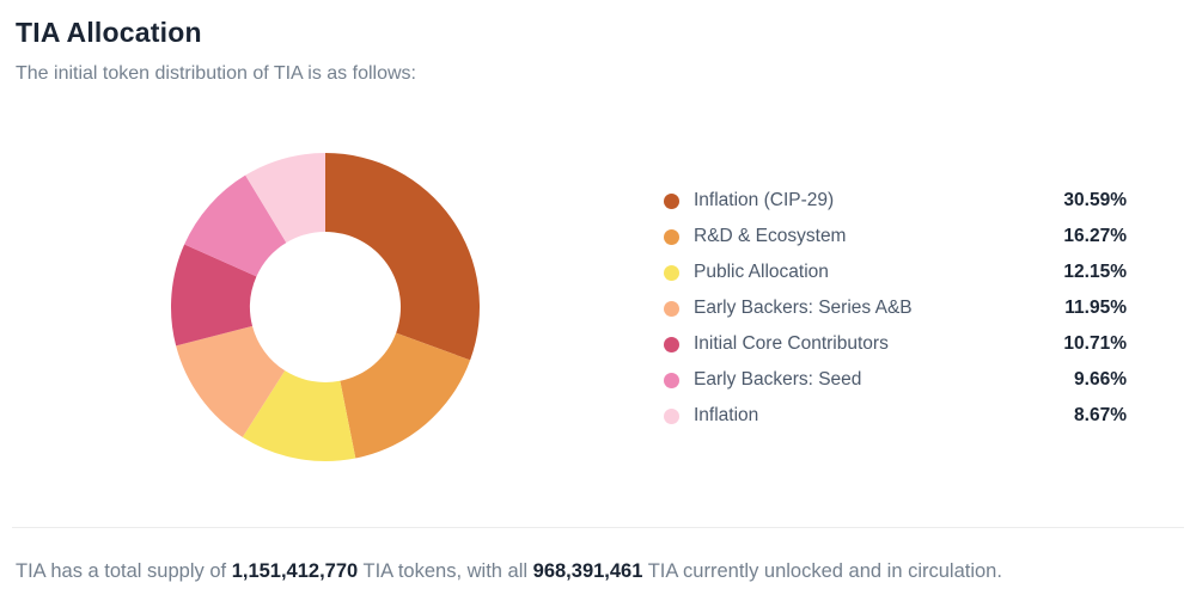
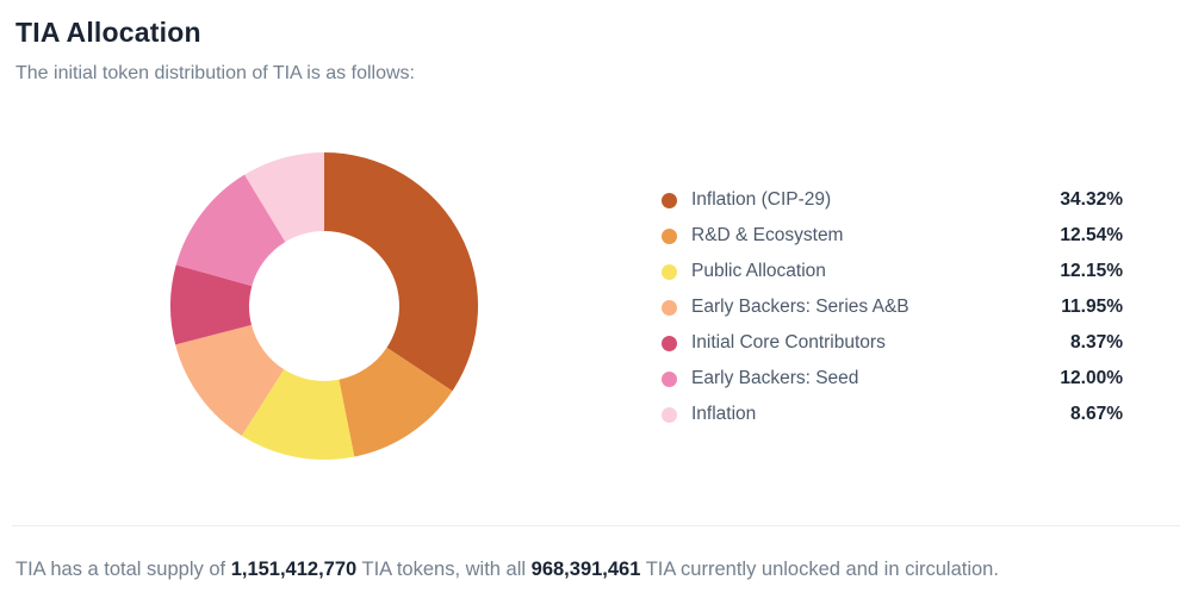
Inflation (CIP-29): 30.59% -> 34.32%
R&D & Ecosystem: 16.27% -> 12.54%
Initial Core Contributors: 10.71% -> 8.37%
Early Backers: Seed: 9.66% -> 12.00%
